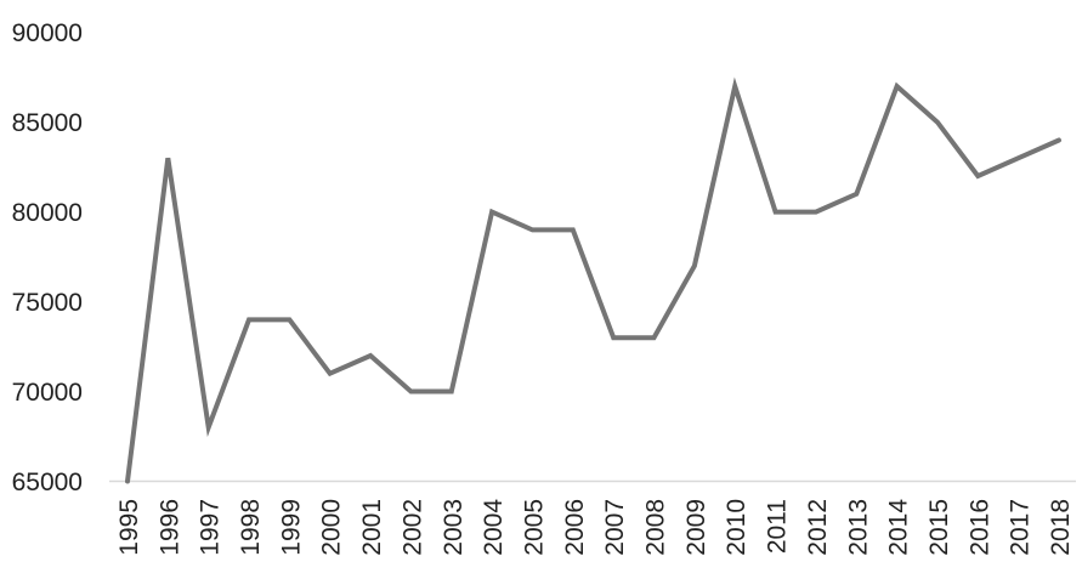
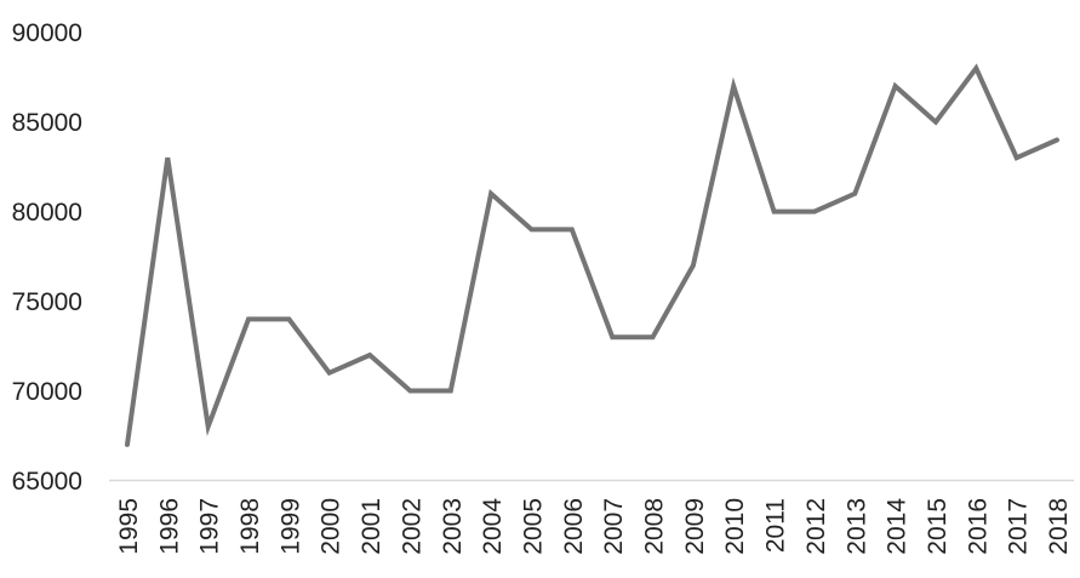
1995: 65000 -> 67000
2004: 80000 -> 81000
2016: 82000 -> 88000
